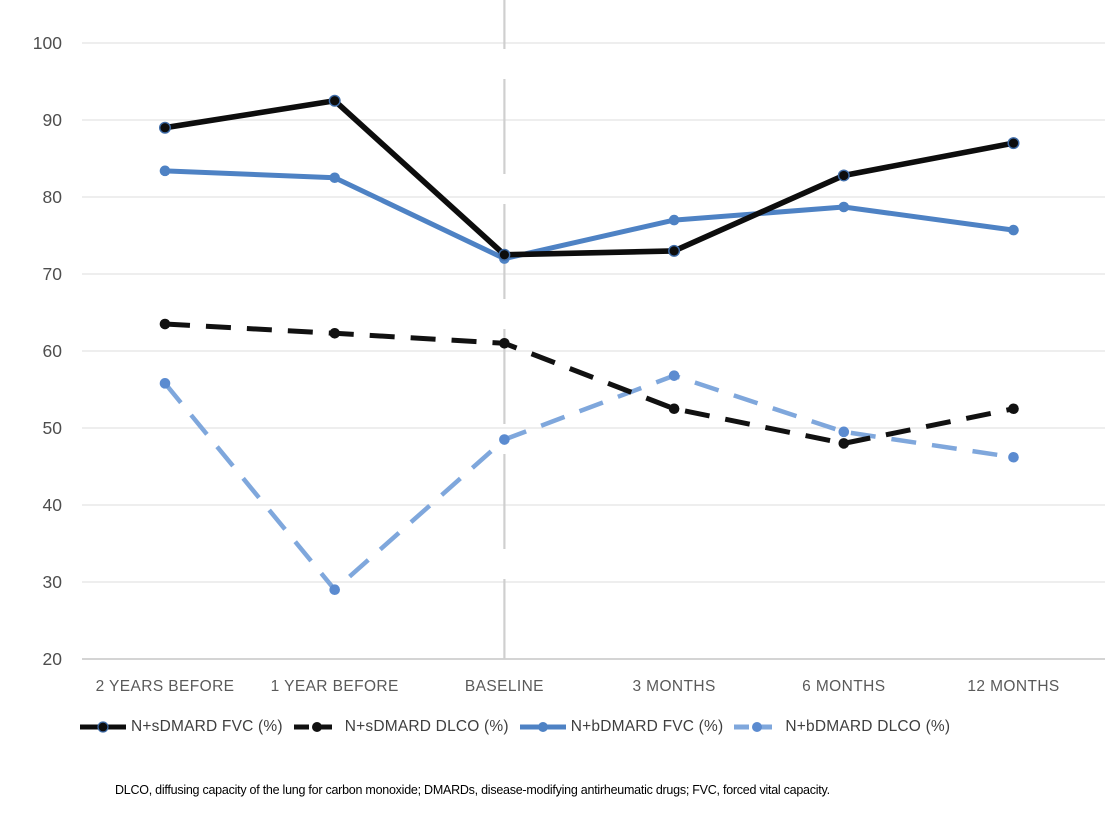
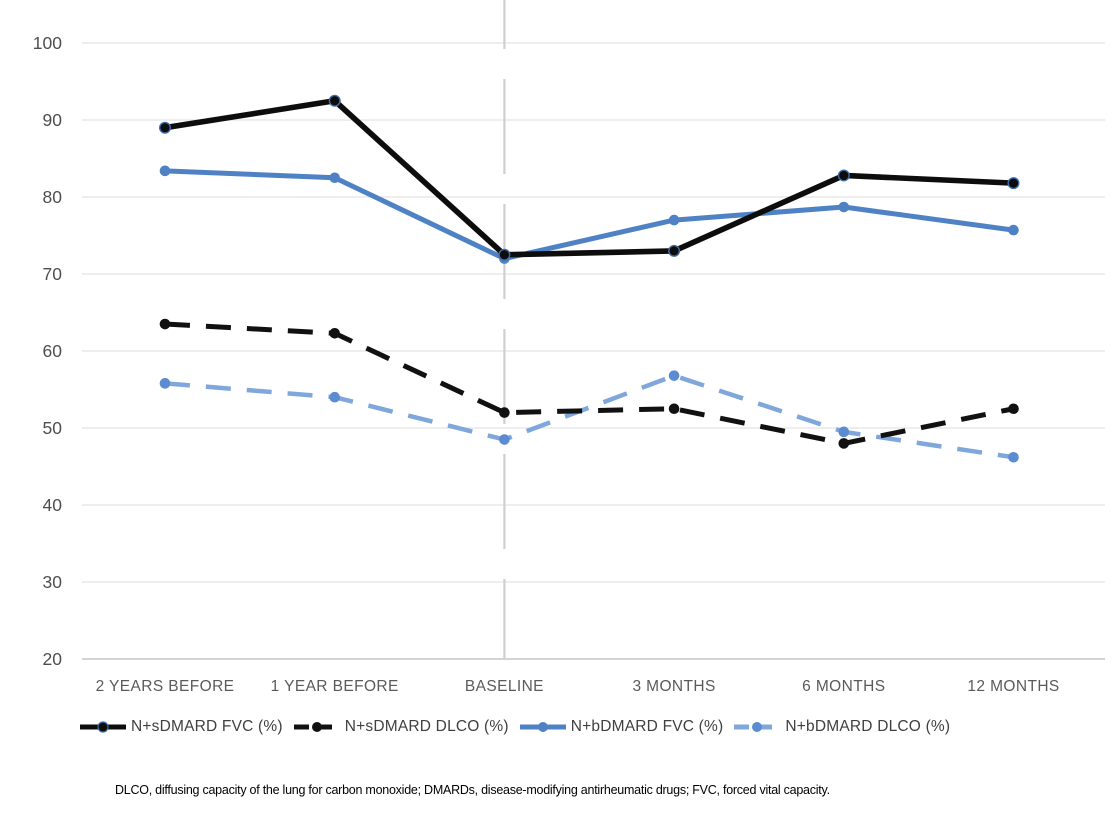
N+bDMARD DLCO (%)/1 YEAR BEFORE: 29 -> 54
N+sDMARD DLCO (%)/BASELINE: 61 -> 52
N+sDMARD FVC (%)/12 MONTHS: 87 -> 82
